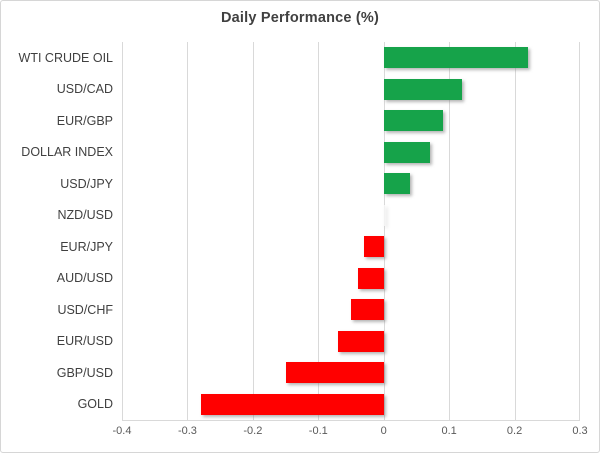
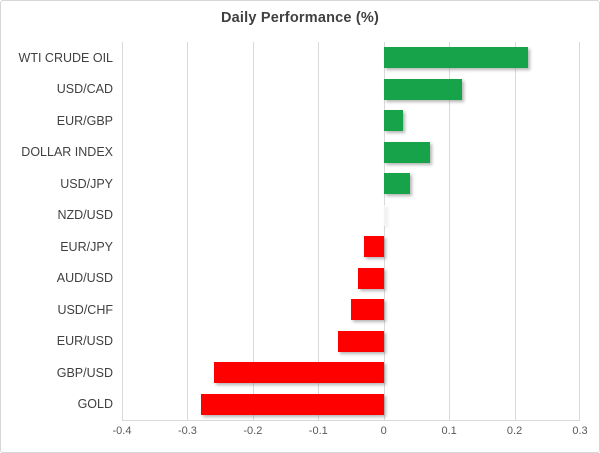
EUR/GBP: 0.09 -> 0.03
GBP/USD: -0.15 -> -0.26
